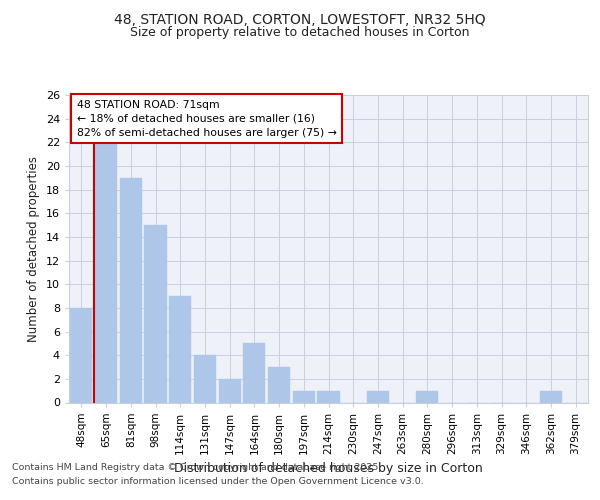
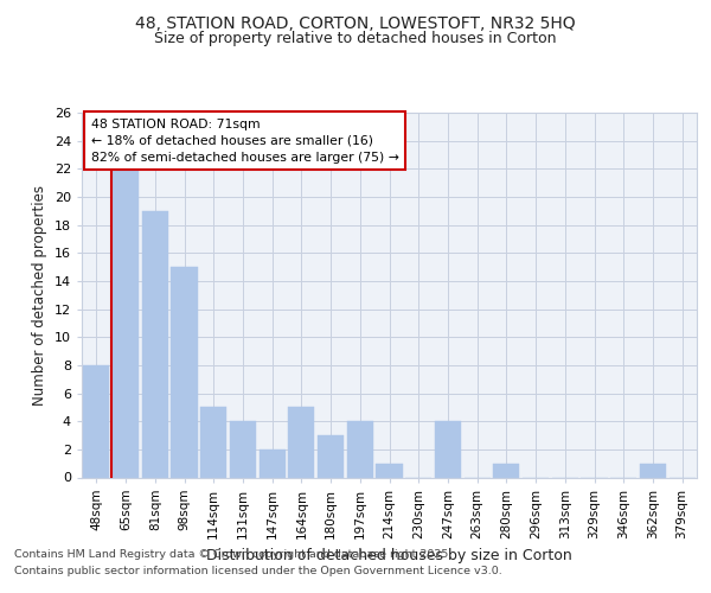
114sqm: 9 -> 5
197sqm: 1 -> 4
247sqm: 1 -> 4
